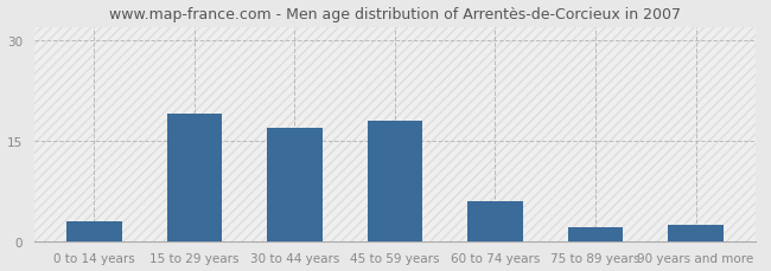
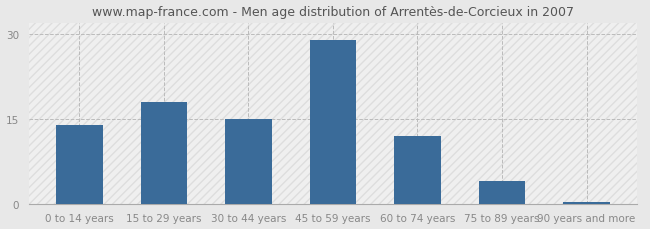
0 to 14 years: 3.0 -> 14.0
15 to 29 years: 19.0 -> 18.0
30 to 44 years: 17.0 -> 15.0
45 to 59 years: 18.0 -> 29.0
60 to 74 years: 6.0 -> 12.0
75 to 89 years: 2.0 -> 4.0
90 years and more: 2.4 -> 0.3
